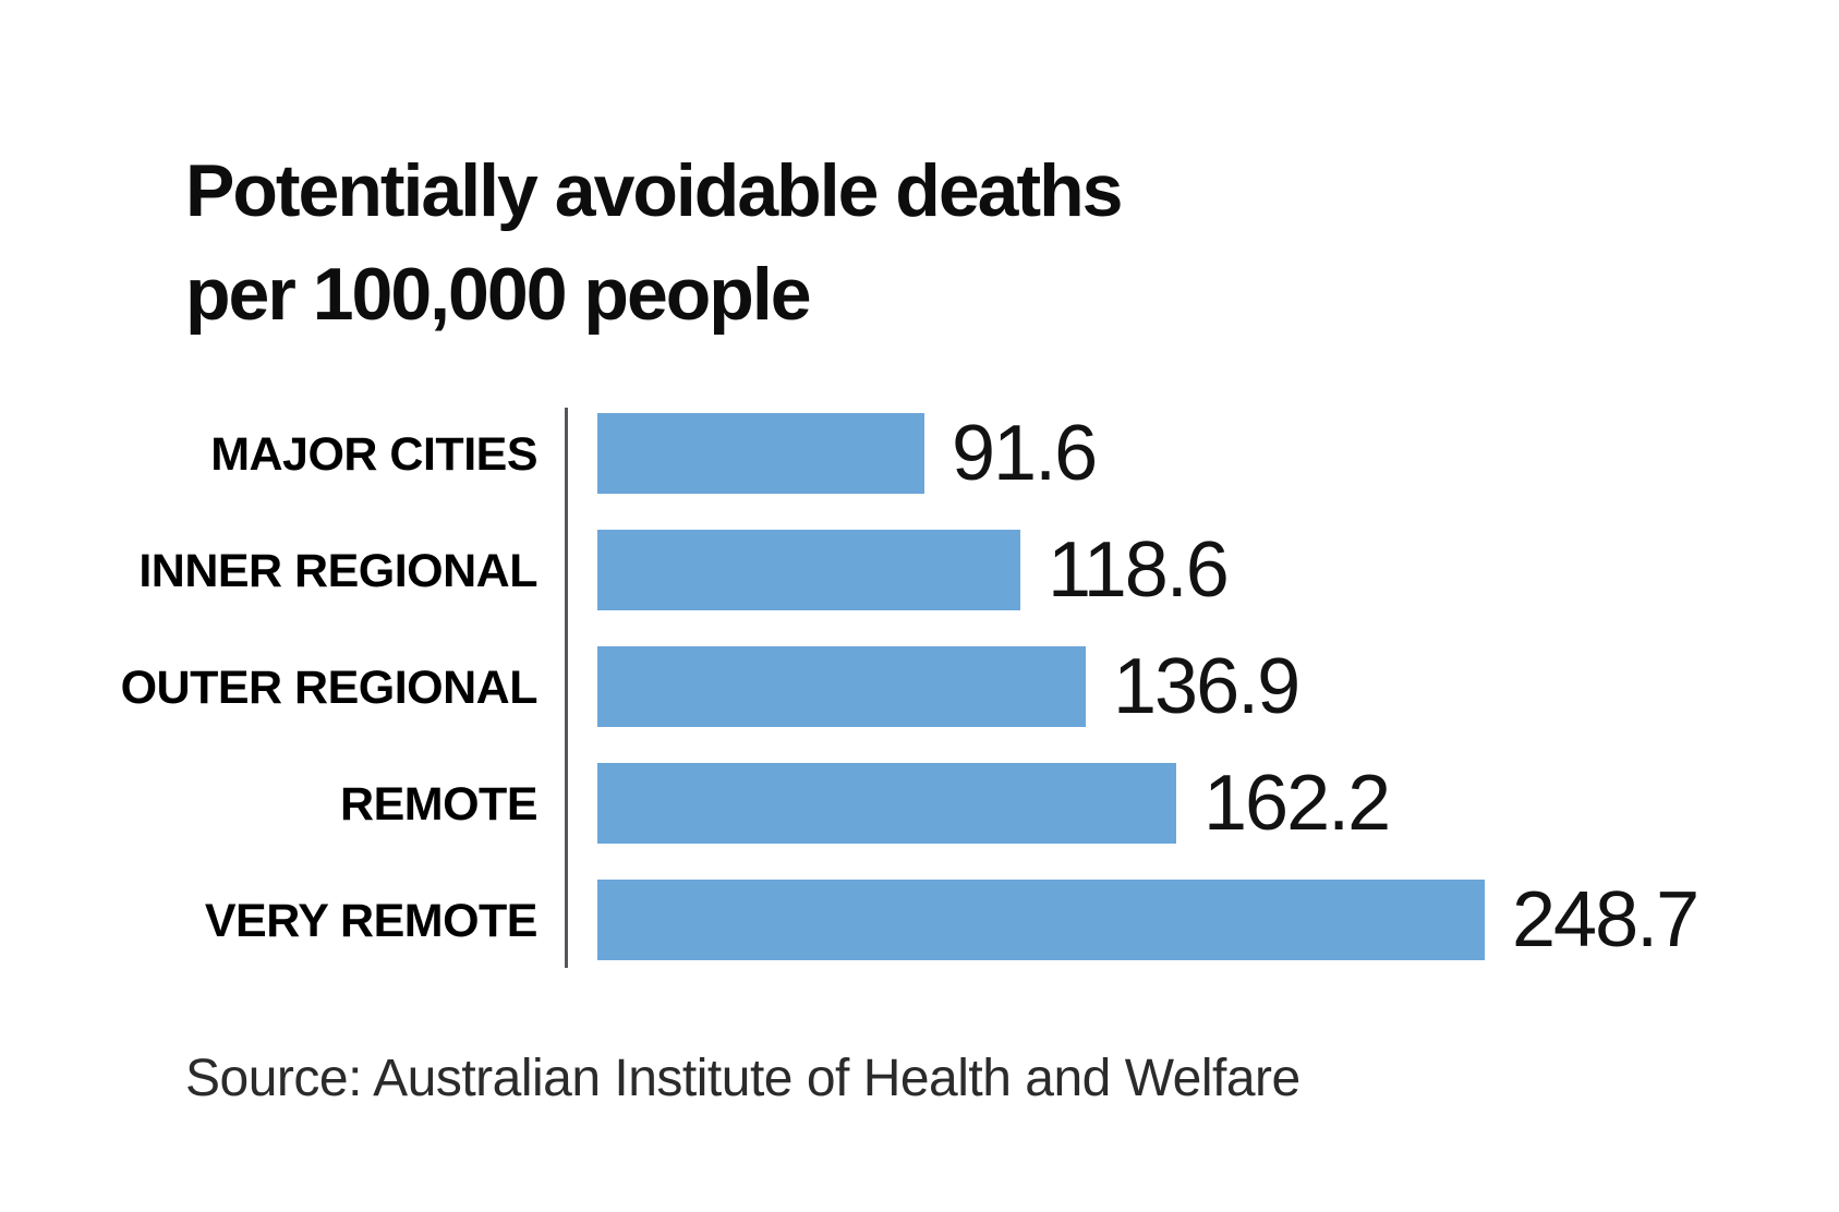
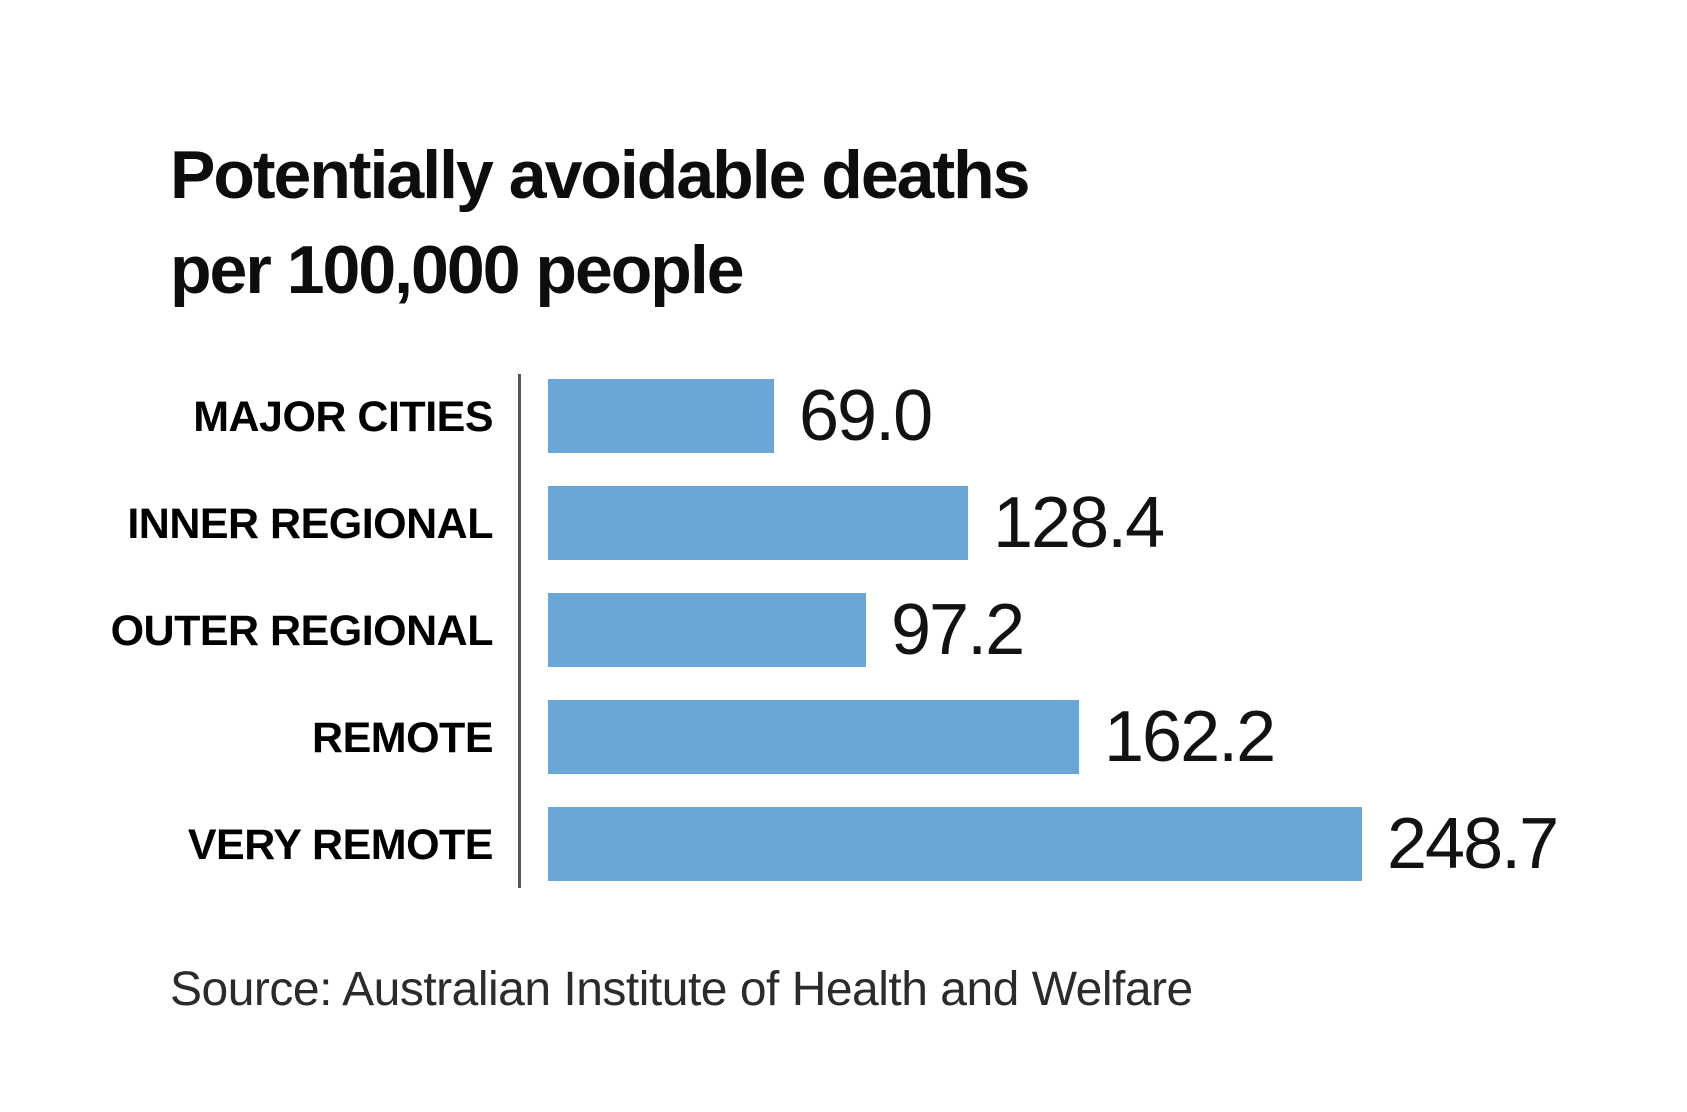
MAJOR CITIES: 91.6 -> 69.0
INNER REGIONAL: 118.6 -> 128.4
OUTER REGIONAL: 136.9 -> 97.2
